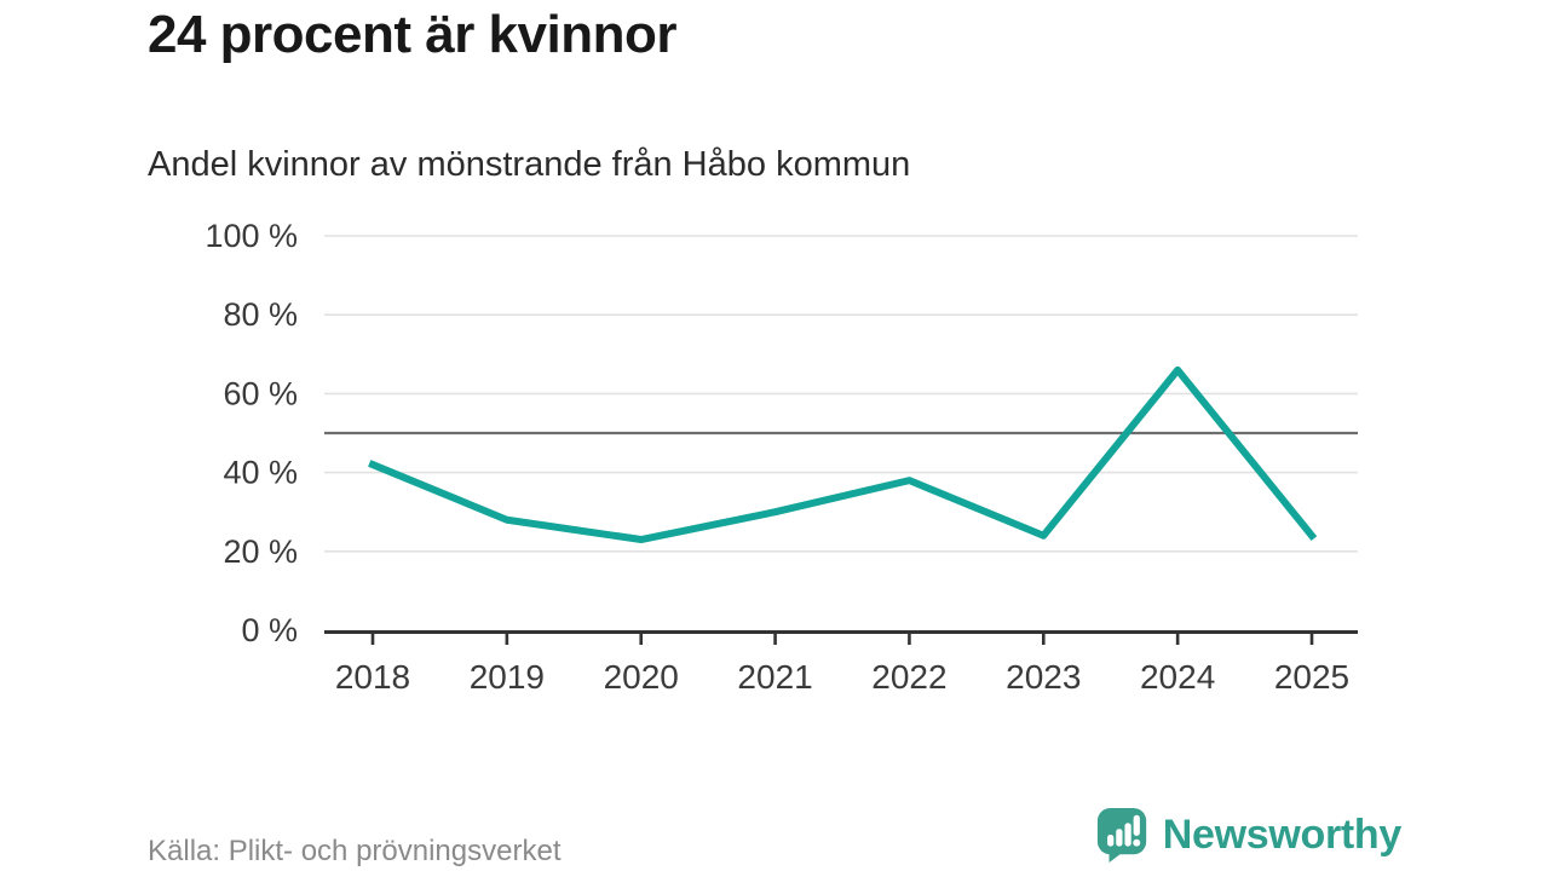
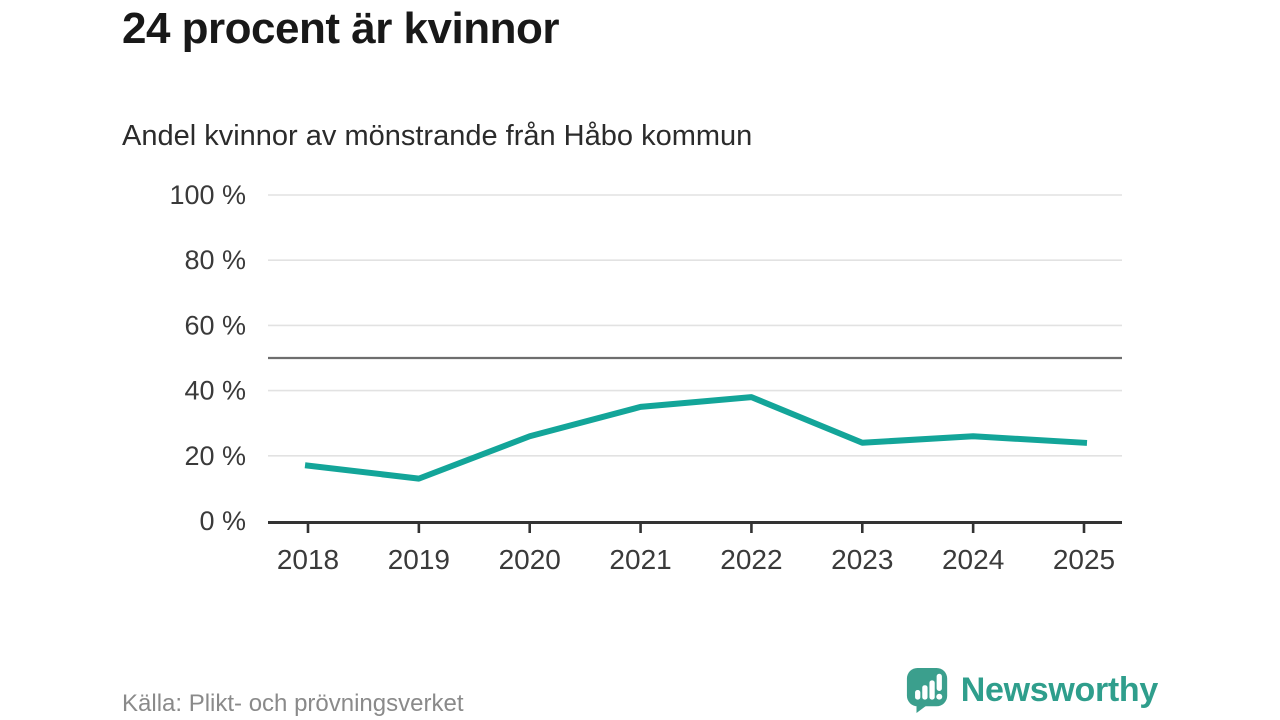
2018: 42% -> 17%
2019: 28% -> 13%
2020: 23% -> 26%
2021: 30% -> 35%
2024: 66% -> 26%
